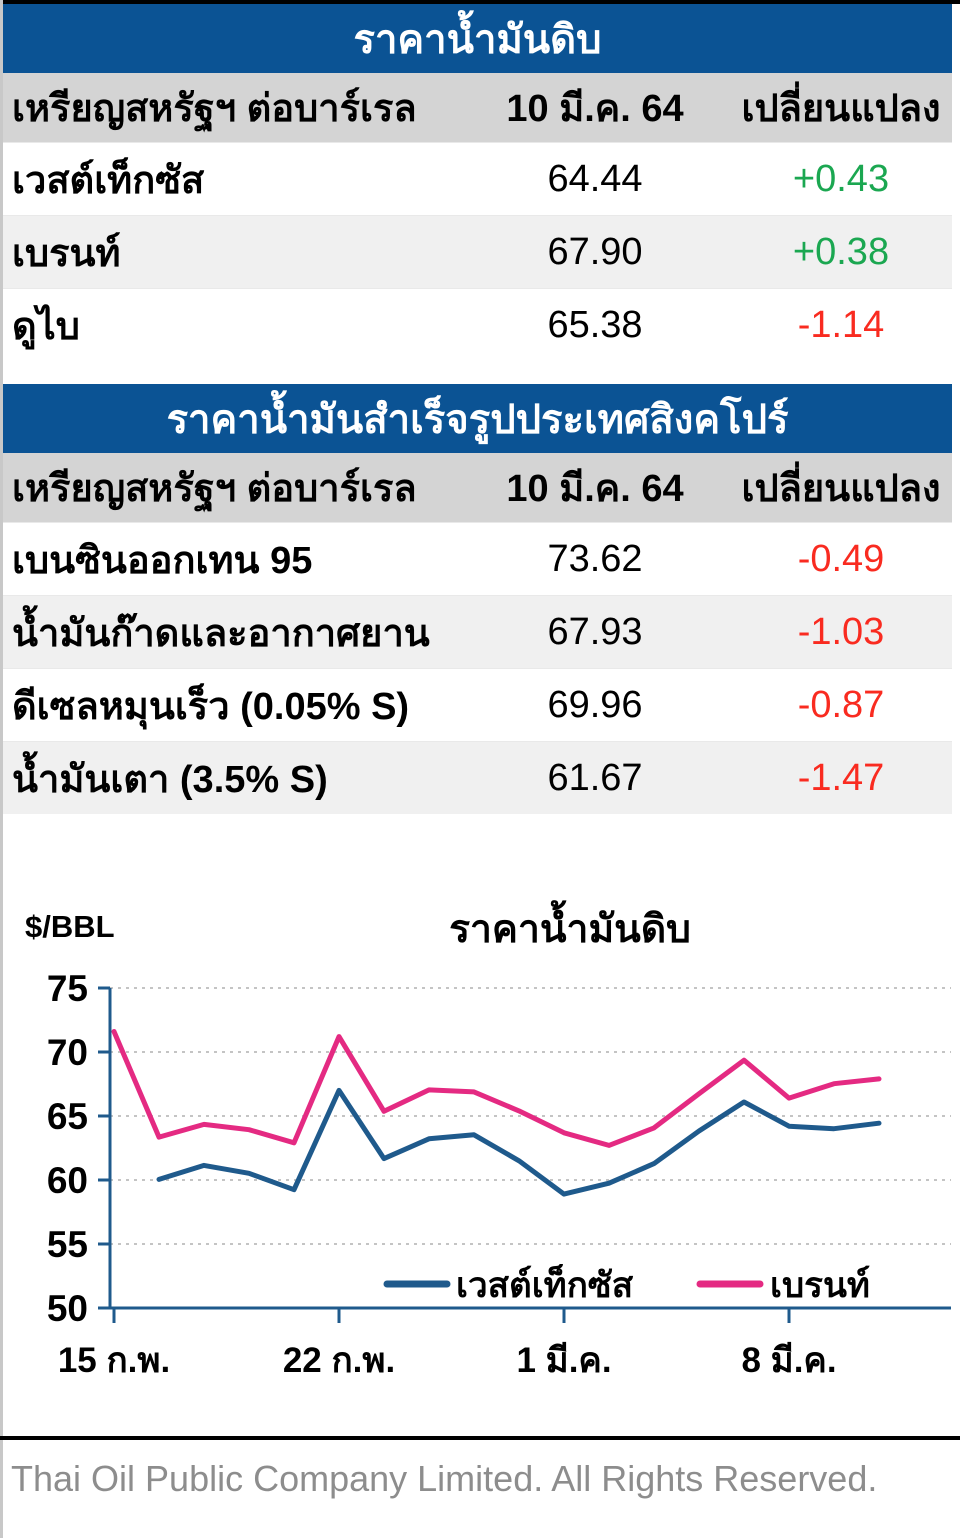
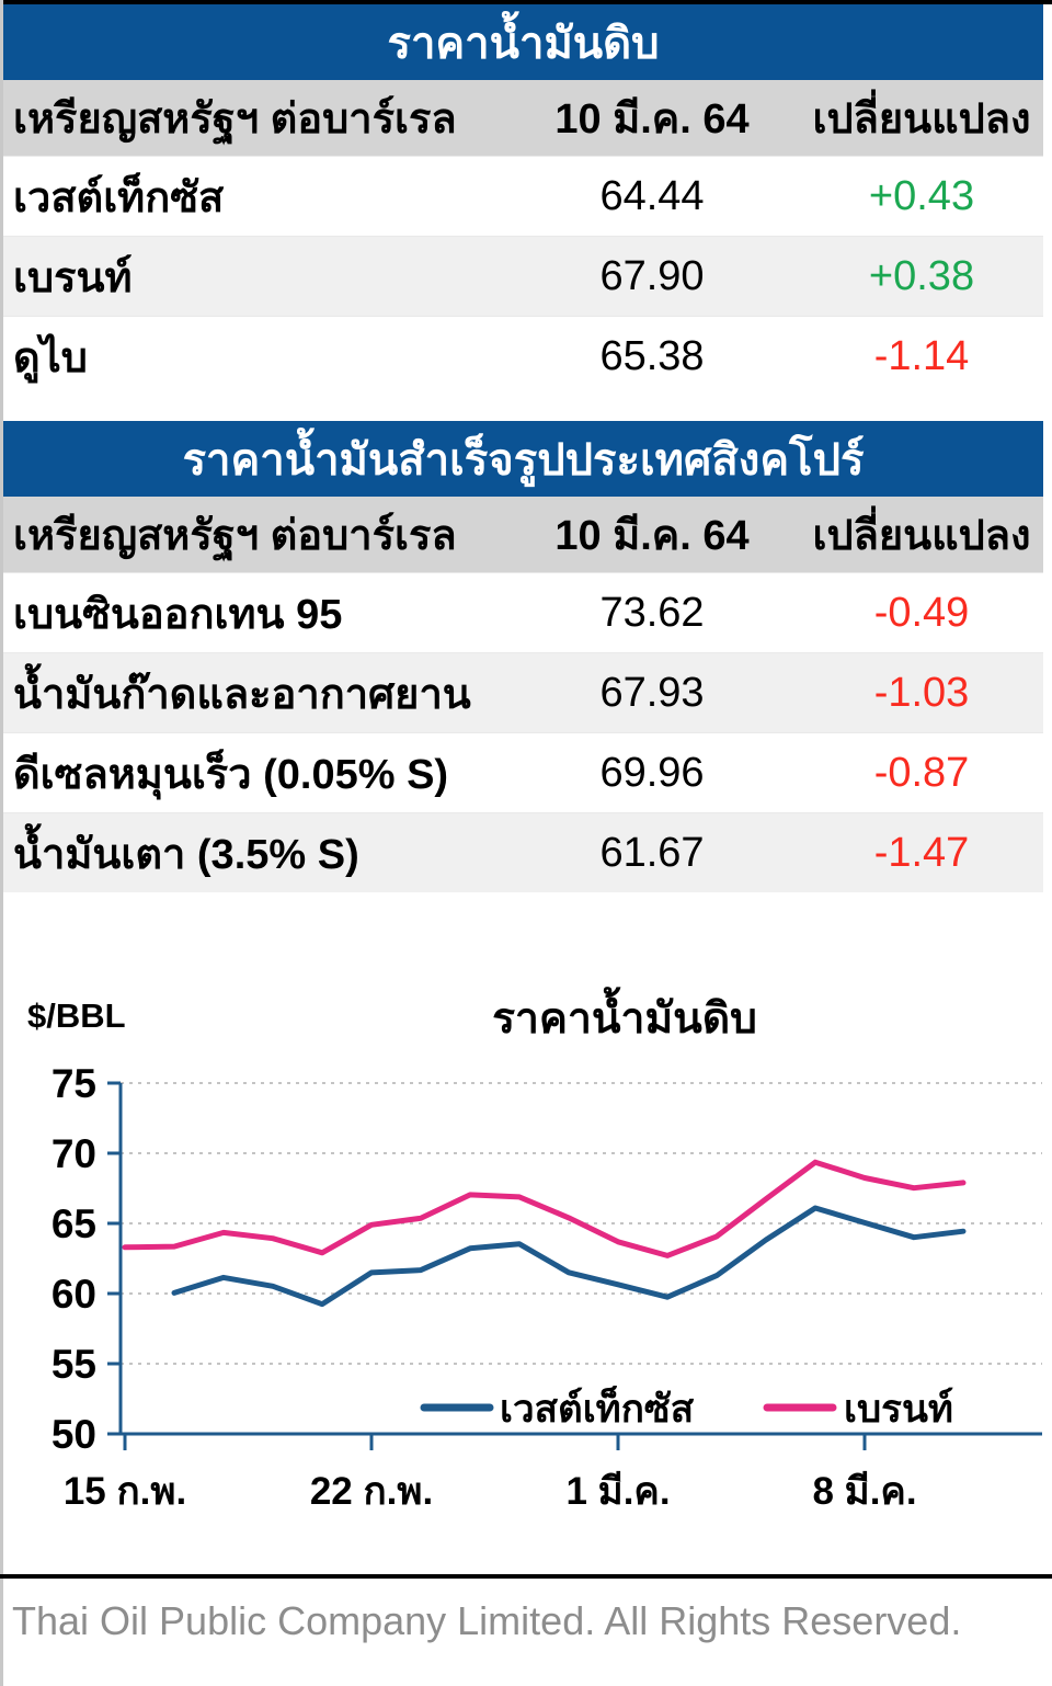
เบรนท์/15 ก.พ.: 71.6 -> 63.3
เวสต์เท็กซัส/22 ก.พ.: 67.0 -> 61.5
เบรนท์/22 ก.พ.: 71.2 -> 64.9
เวสต์เท็กซัส/1 มี.ค.: 58.9 -> 60.6
เวสต์เท็กซัส/8 มี.ค.: 64.2 -> 65.0
เบรนท์/8 มี.ค.: 66.4 -> 68.2
